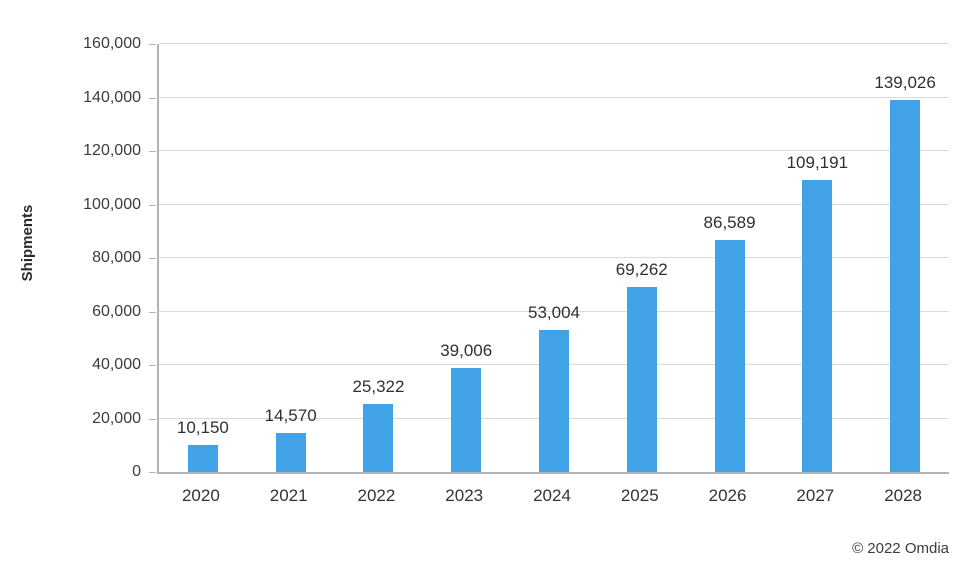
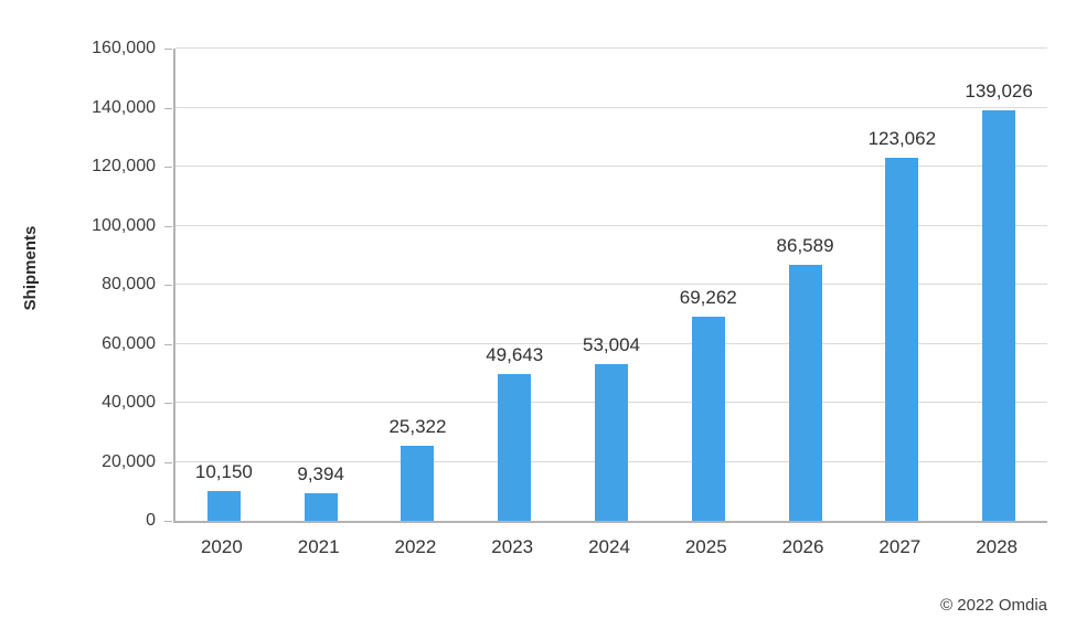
2021: 14,570 -> 9,394
2023: 39,006 -> 49,643
2027: 109,191 -> 123,062
